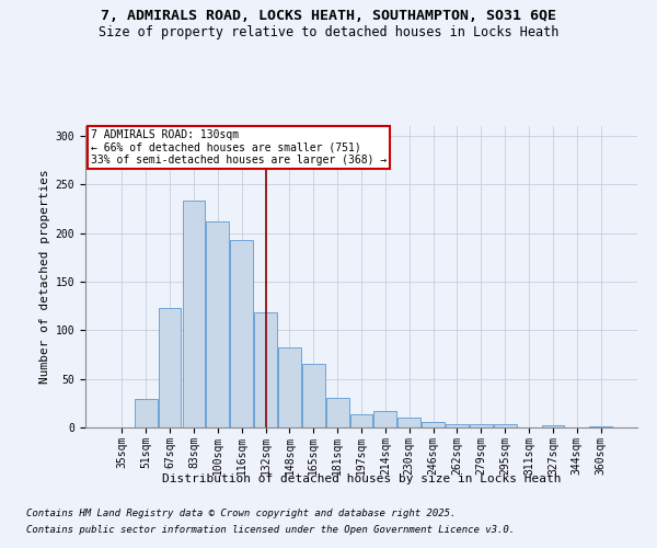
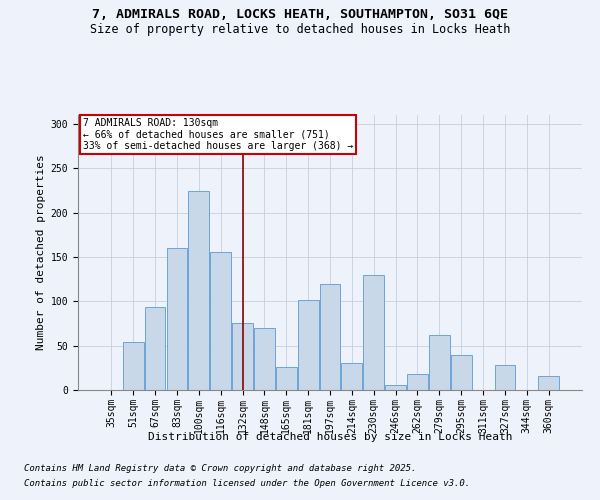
51sqm: 29 -> 54
67sqm: 123 -> 94
83sqm: 233 -> 160
100sqm: 212 -> 224
116sqm: 193 -> 156
132sqm: 118 -> 76
148sqm: 82 -> 70
165sqm: 65 -> 26
181sqm: 30 -> 102
197sqm: 14 -> 120
214sqm: 17 -> 30
230sqm: 10 -> 130
262sqm: 3 -> 18
279sqm: 3 -> 62
295sqm: 3 -> 40
327sqm: 2 -> 28
360sqm: 1 -> 16
